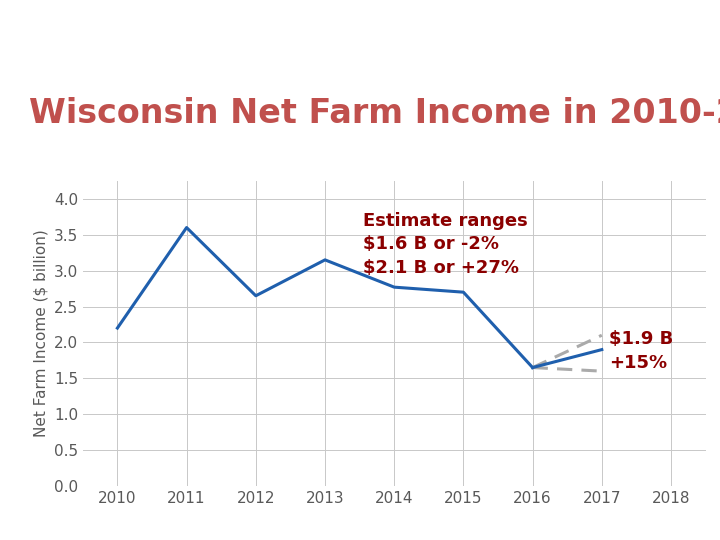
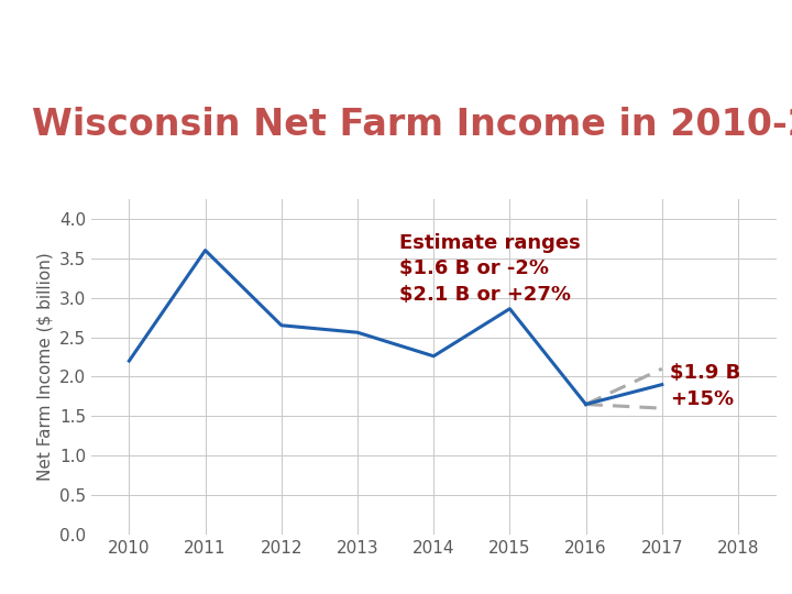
2013: 3.15 -> 2.56
2014: 2.77 -> 2.26
2015: 2.70 -> 2.86
